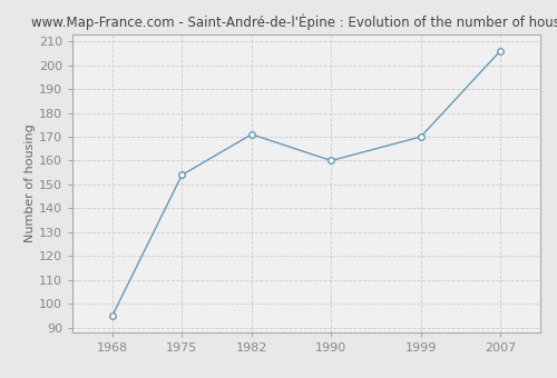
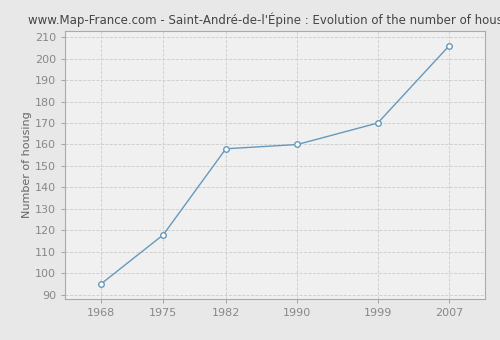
1975: 154 -> 118
1982: 171 -> 158
